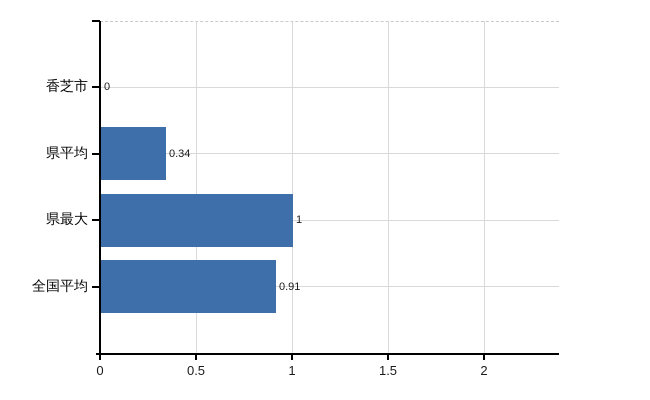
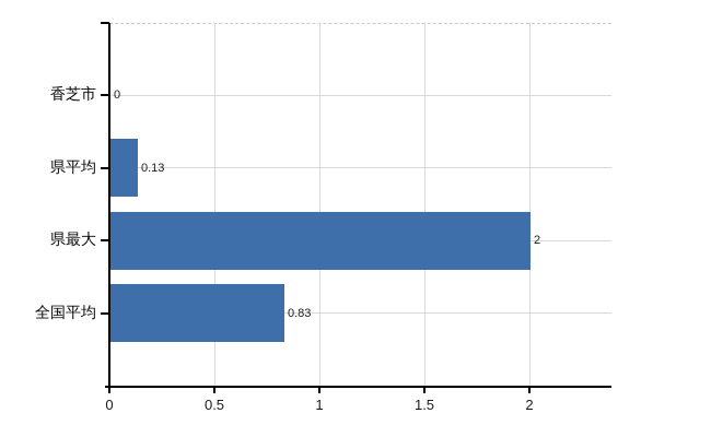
県平均: 0.34 -> 0.13
県最大: 1 -> 2
全国平均: 0.91 -> 0.83
